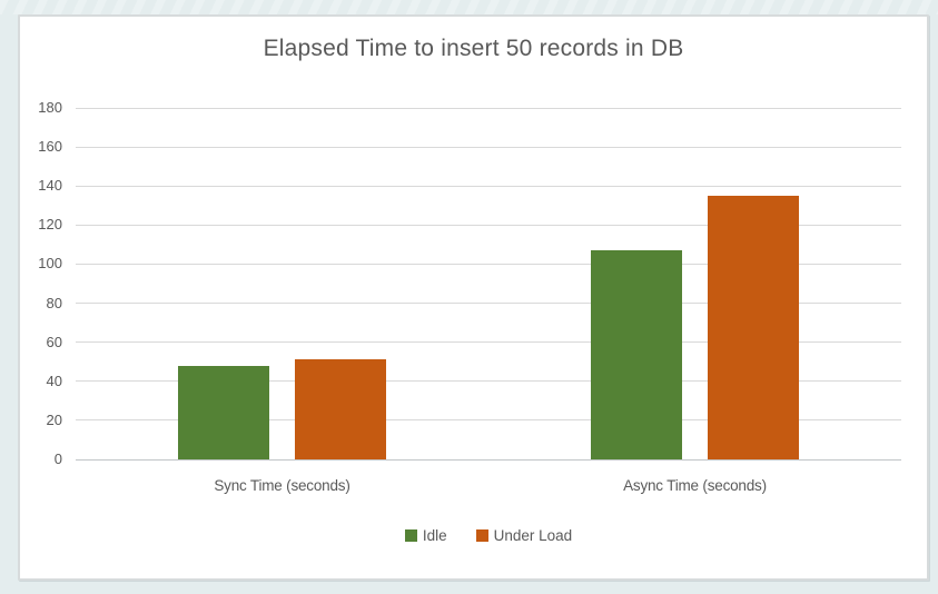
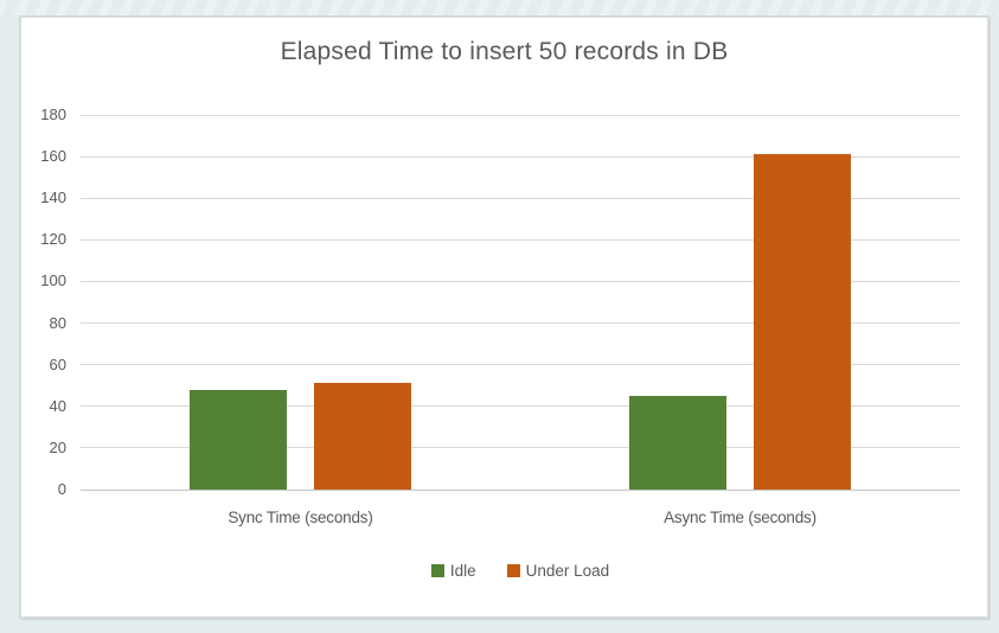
Idle/Async Time (seconds): 107 -> 45
Under Load/Async Time (seconds): 135 -> 161
